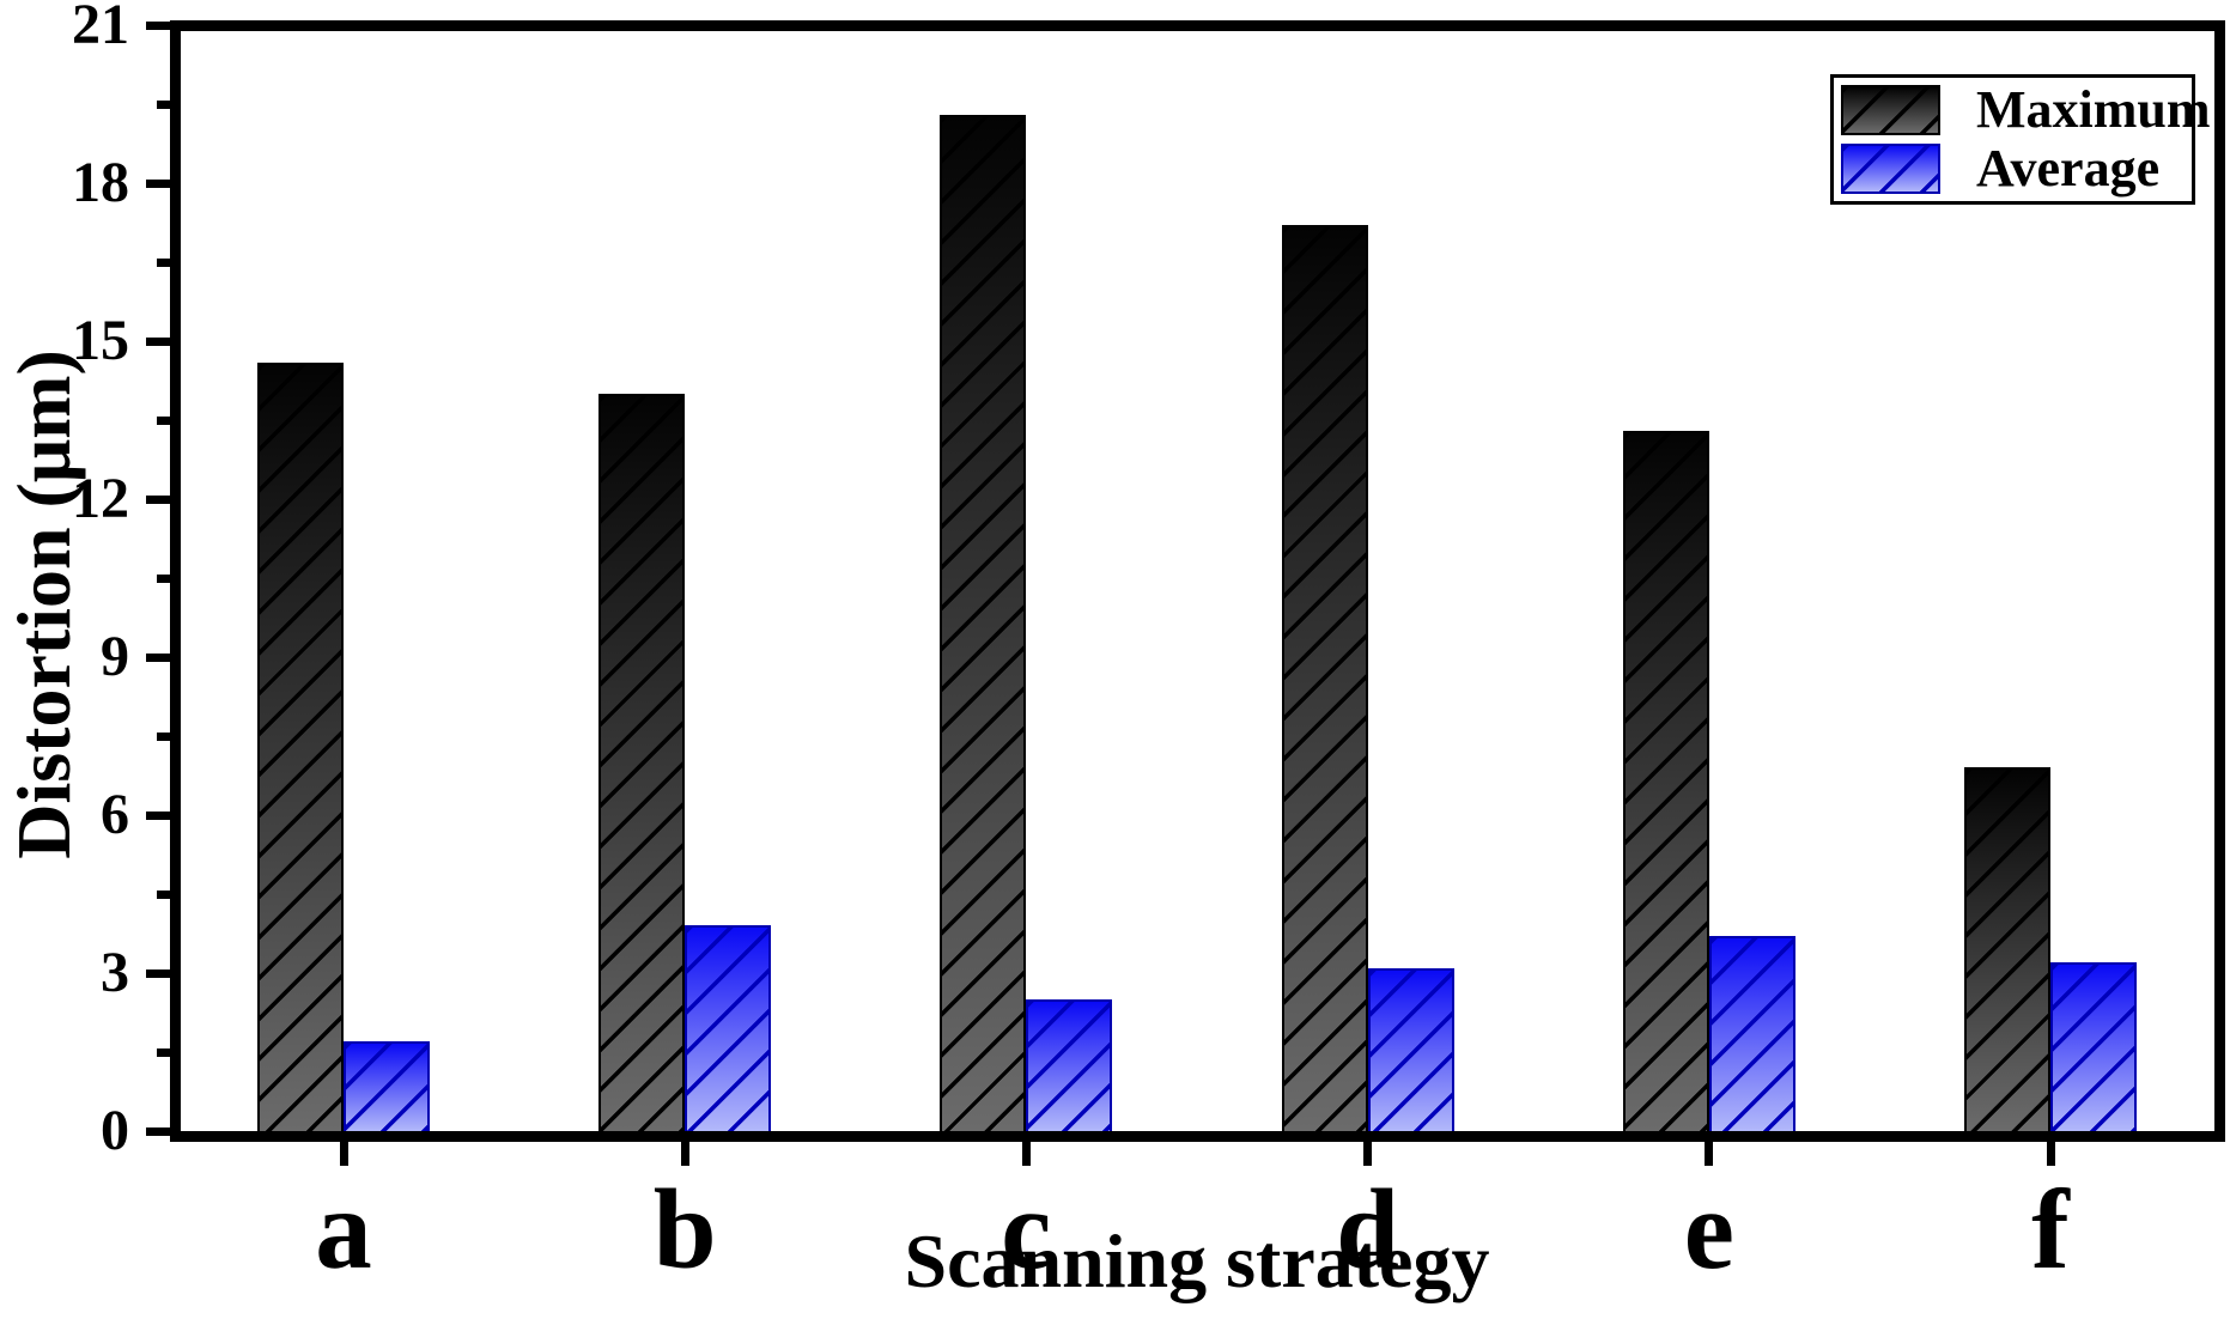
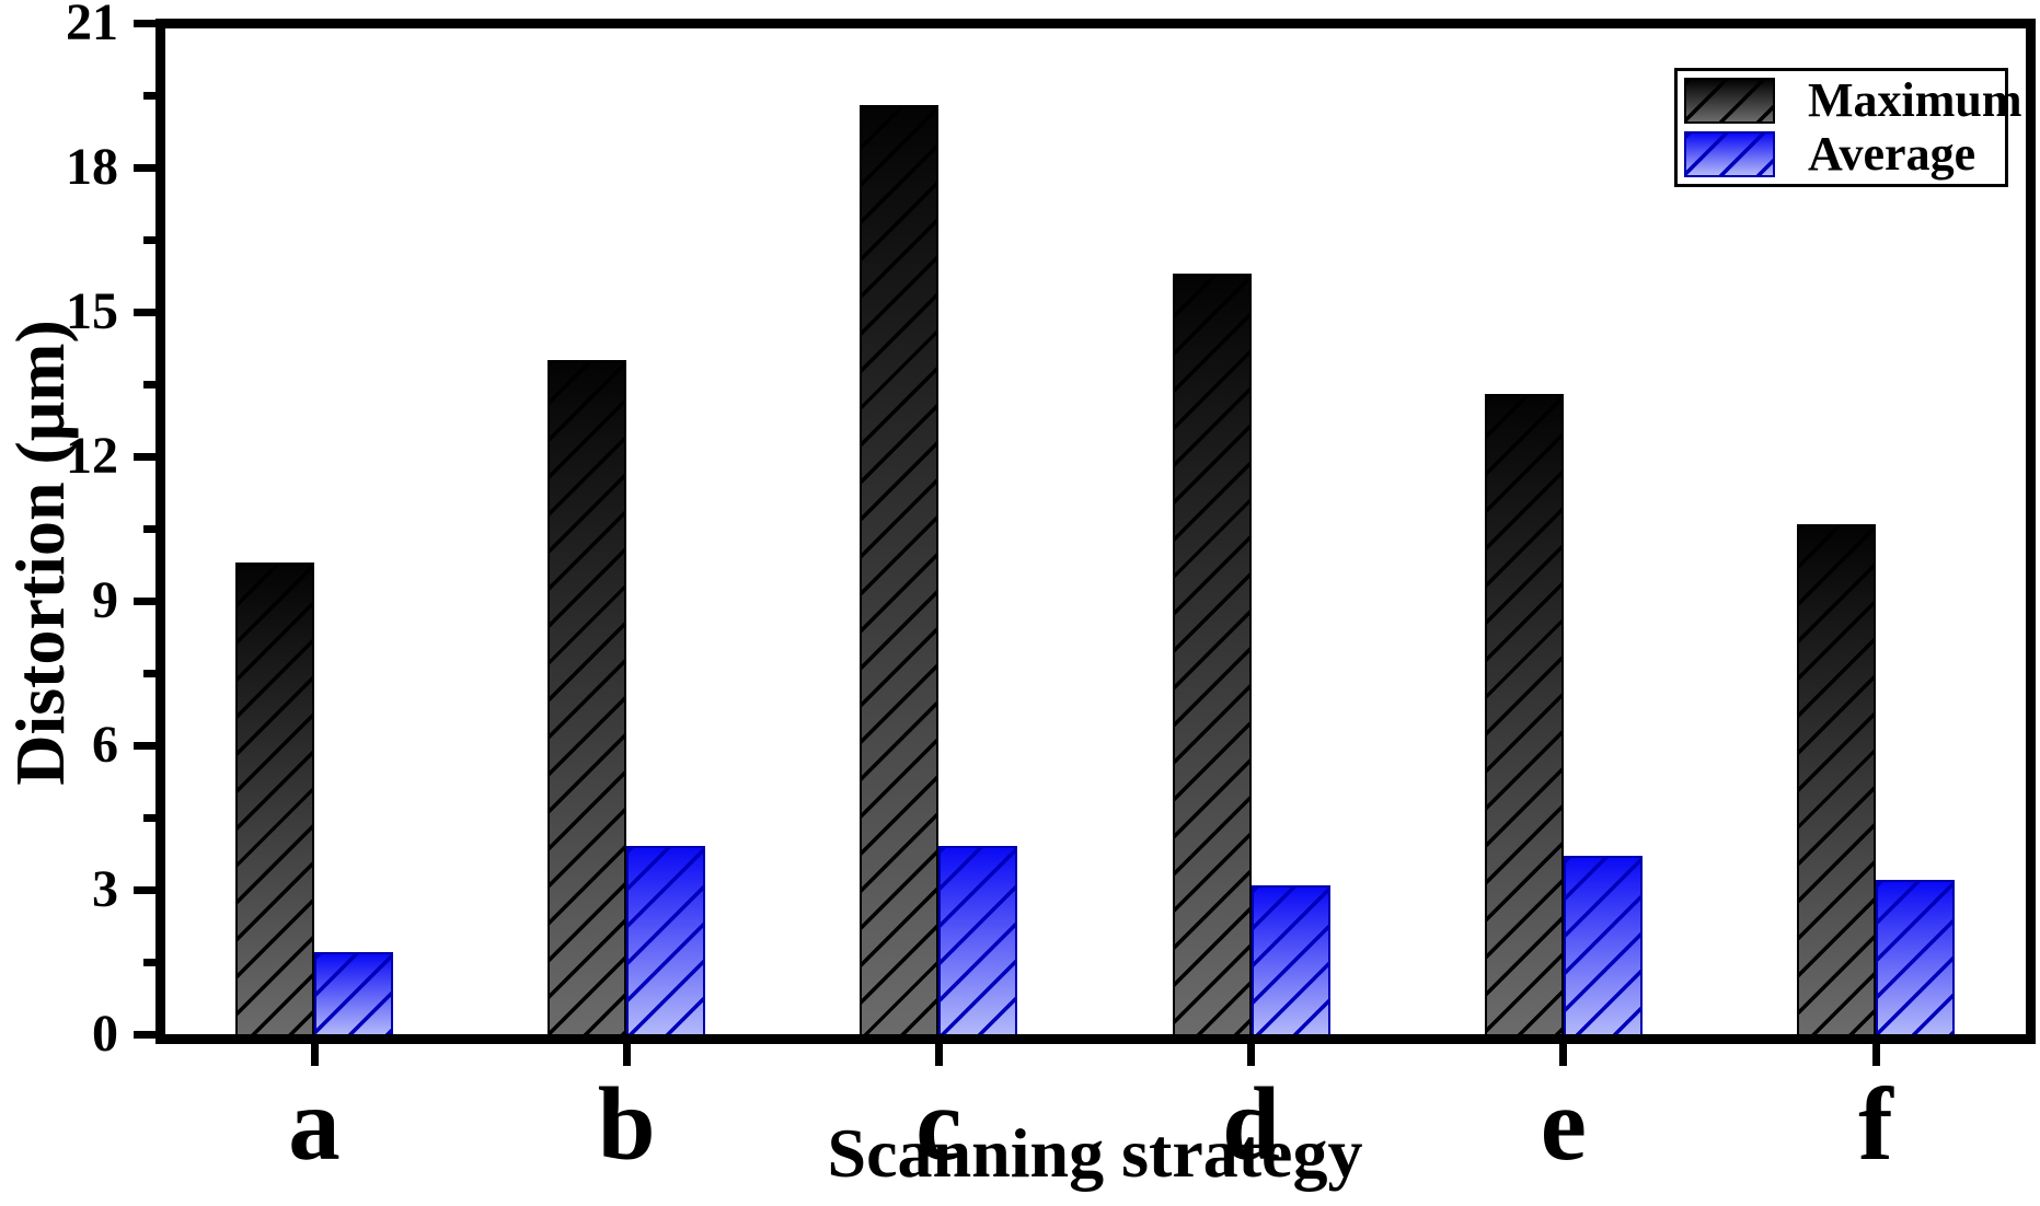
Maximum/a: 14.6 -> 9.8
Average/c: 2.5 -> 3.9
Maximum/d: 17.2 -> 15.8
Maximum/f: 6.9 -> 10.6
